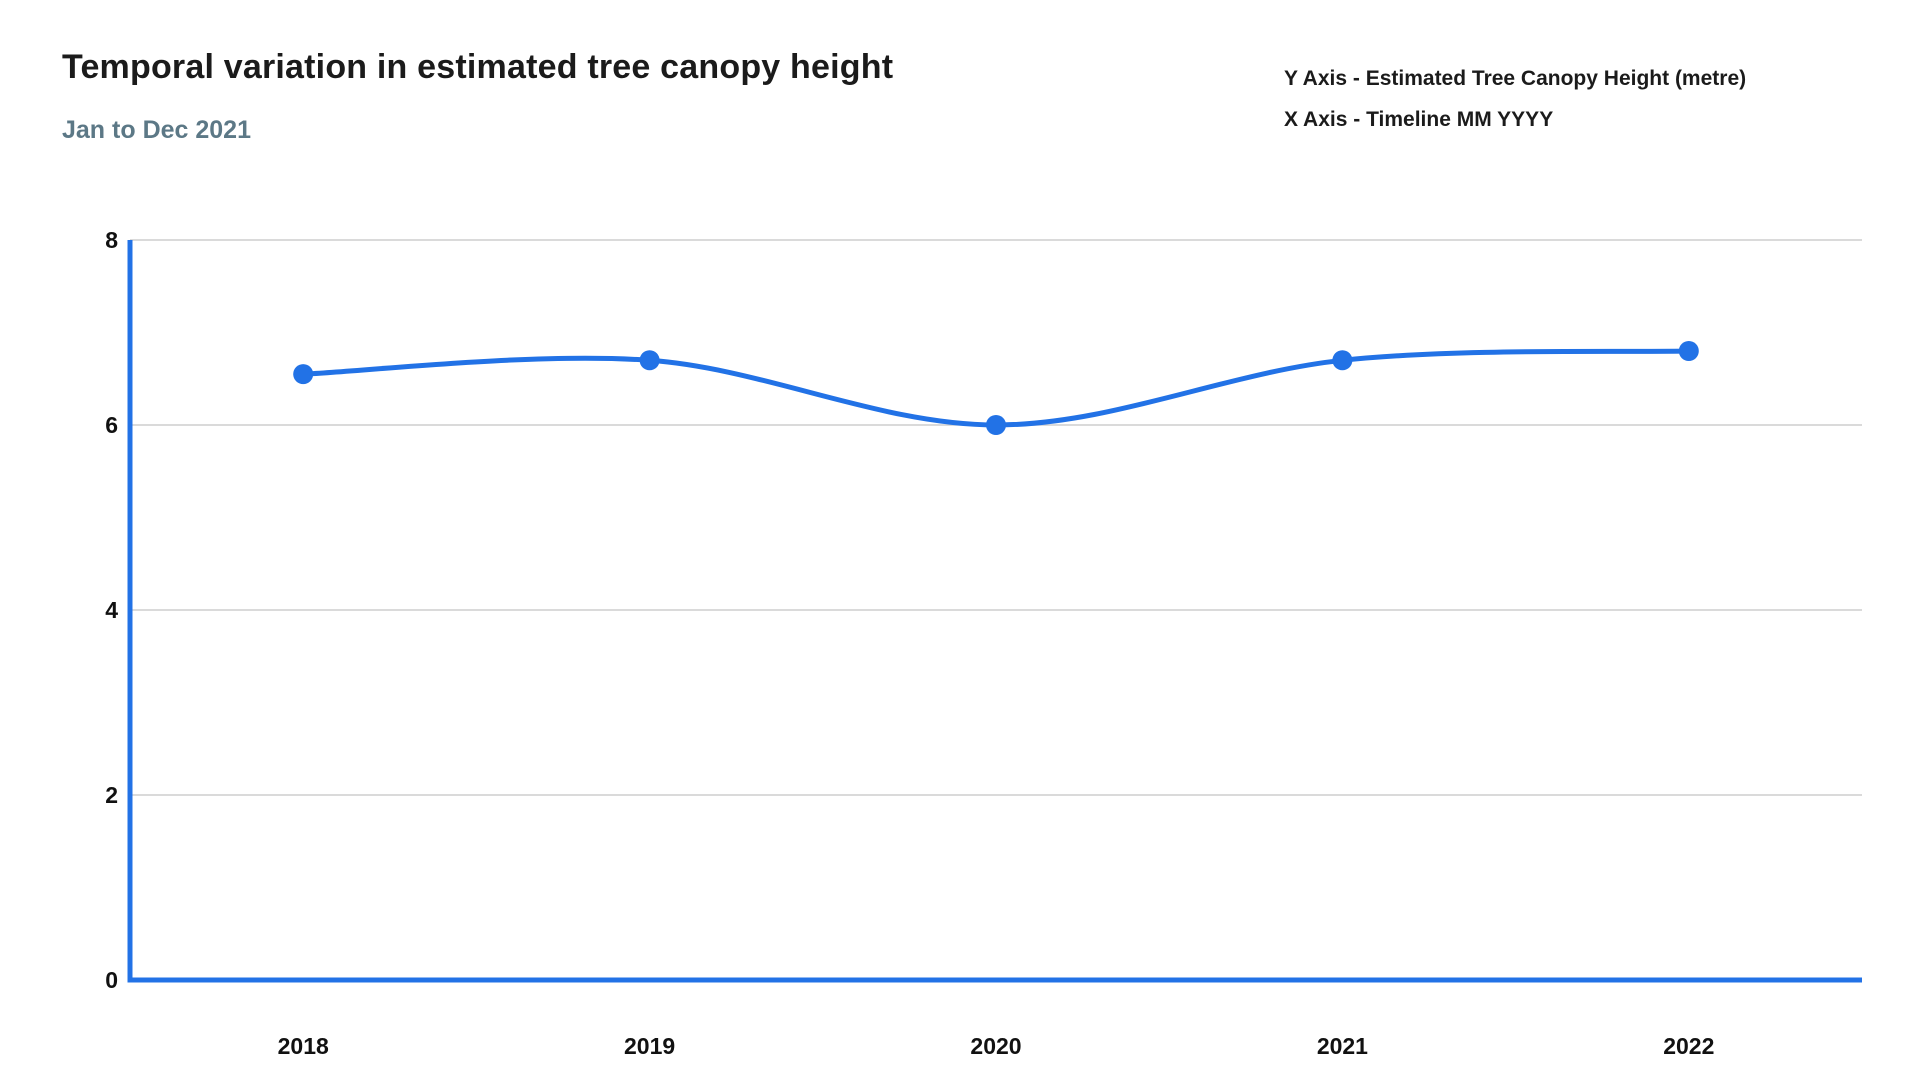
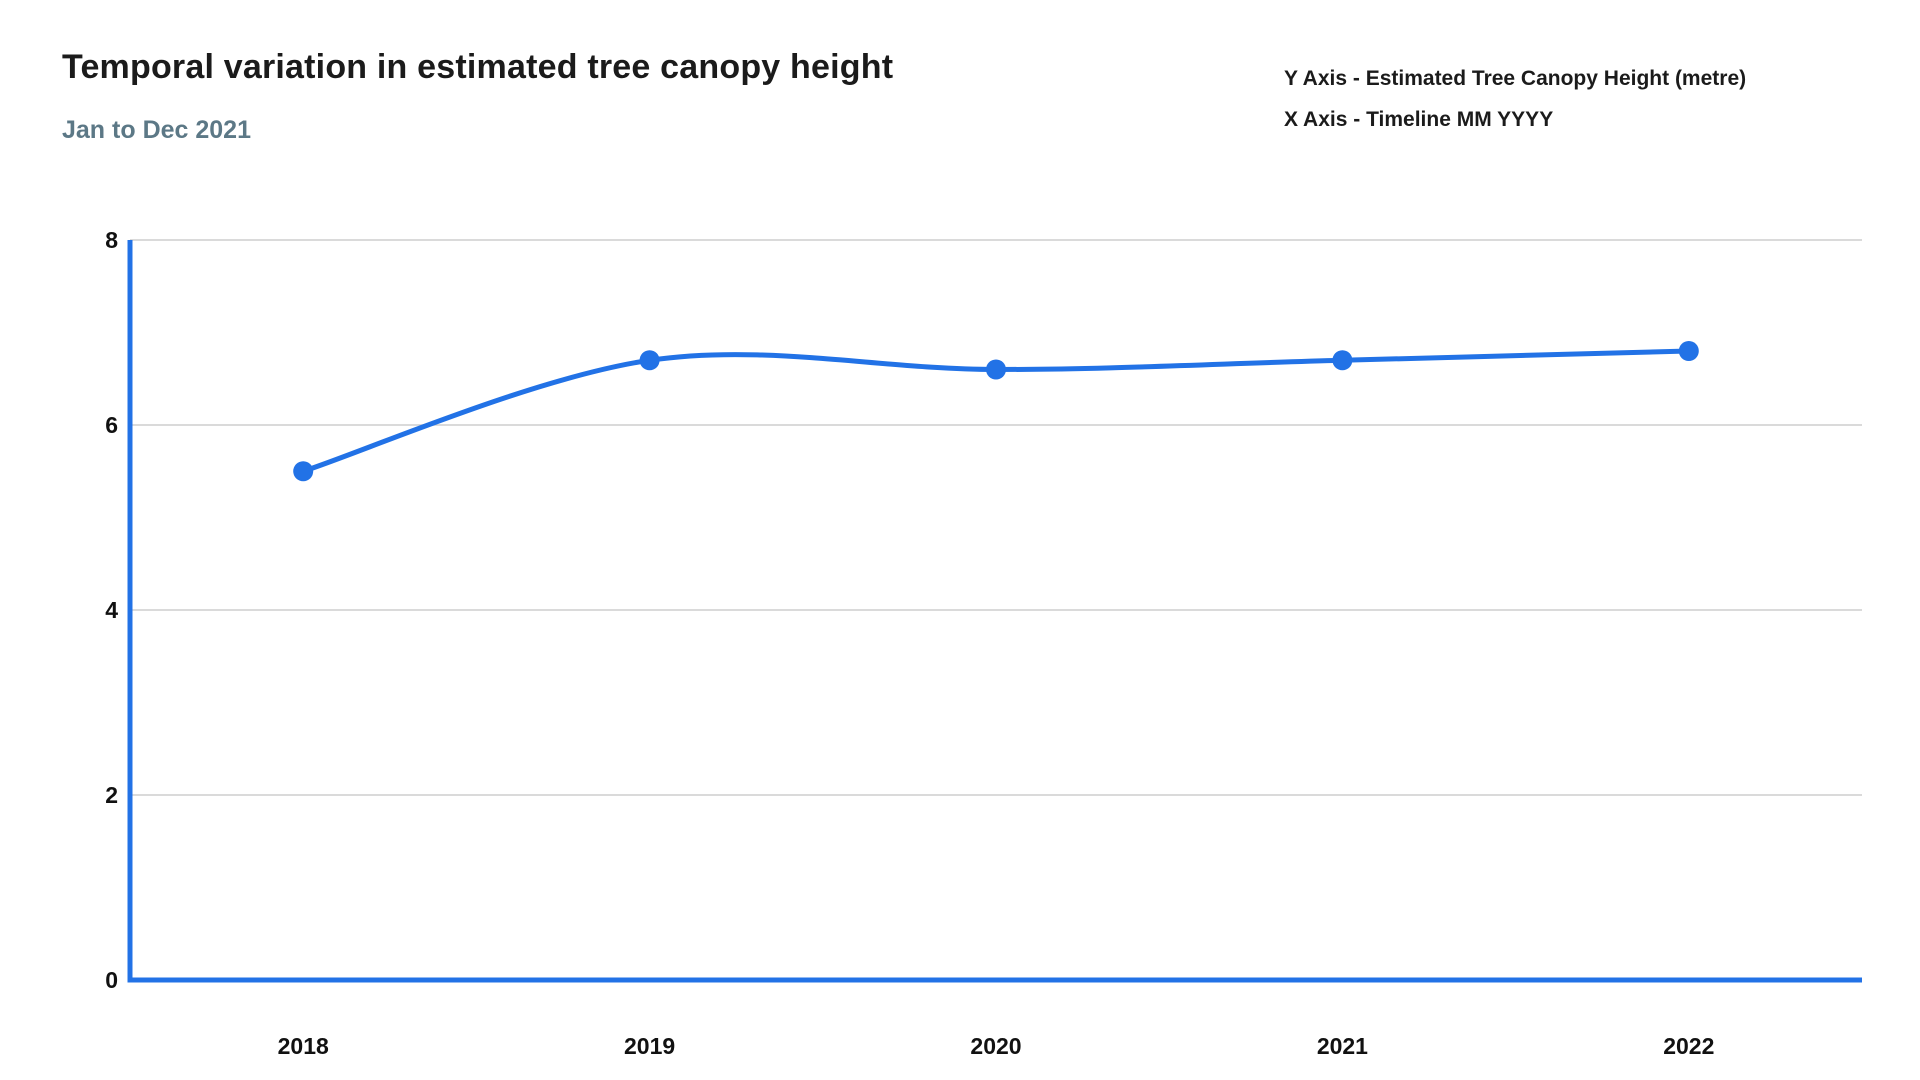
2018: 6.5 -> 5.5
2020: 6.0 -> 6.6
